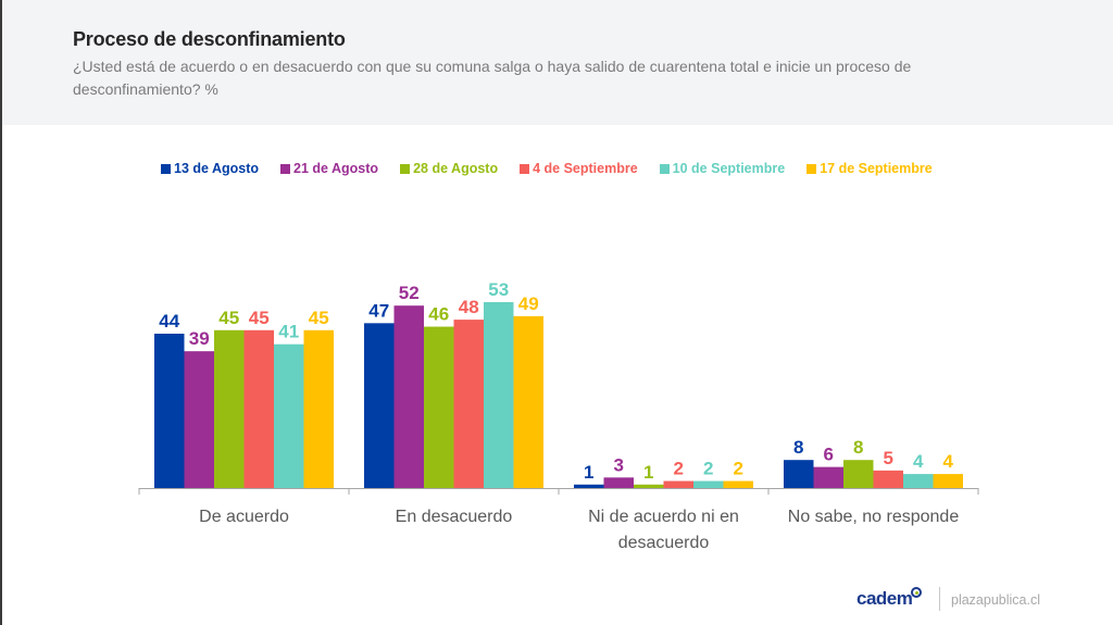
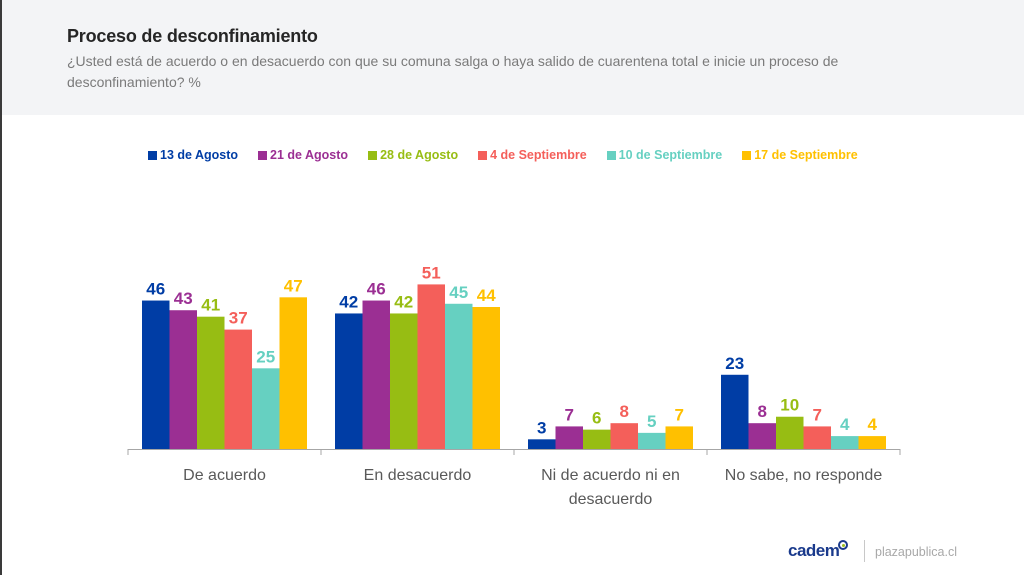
13 de Agosto/De acuerdo: 44 -> 46
21 de Agosto/De acuerdo: 39 -> 43
28 de Agosto/De acuerdo: 45 -> 41
4 de Septiembre/De acuerdo: 45 -> 37
10 de Septiembre/De acuerdo: 41 -> 25
17 de Septiembre/De acuerdo: 45 -> 47
13 de Agosto/En desacuerdo: 47 -> 42
21 de Agosto/En desacuerdo: 52 -> 46
28 de Agosto/En desacuerdo: 46 -> 42
4 de Septiembre/En desacuerdo: 48 -> 51
10 de Septiembre/En desacuerdo: 53 -> 45
17 de Septiembre/En desacuerdo: 49 -> 44
13 de Agosto/Ni de acuerdo ni en desacuerdo: 1 -> 3
21 de Agosto/Ni de acuerdo ni en desacuerdo: 3 -> 7
28 de Agosto/Ni de acuerdo ni en desacuerdo: 1 -> 6
4 de Septiembre/Ni de acuerdo ni en desacuerdo: 2 -> 8
10 de Septiembre/Ni de acuerdo ni en desacuerdo: 2 -> 5
17 de Septiembre/Ni de acuerdo ni en desacuerdo: 2 -> 7
13 de Agosto/No sabe, no responde: 8 -> 23
21 de Agosto/No sabe, no responde: 6 -> 8
28 de Agosto/No sabe, no responde: 8 -> 10
4 de Septiembre/No sabe, no responde: 5 -> 7
